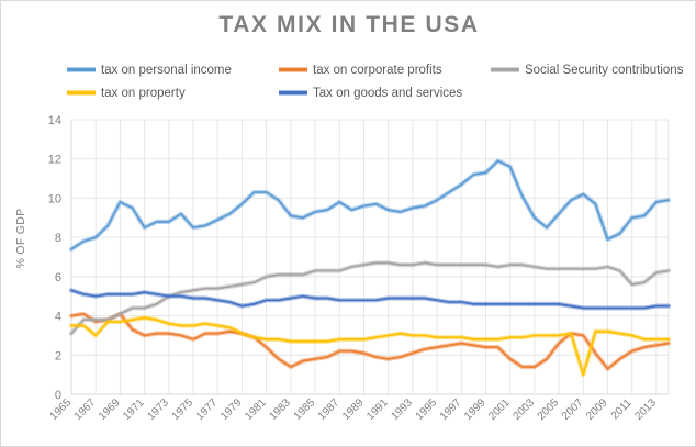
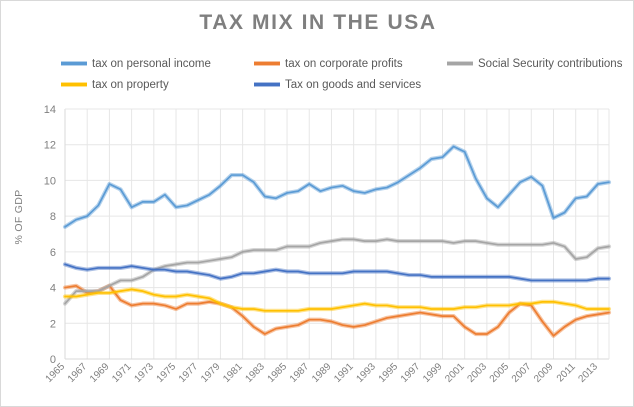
tax on property/1967: 3.0 -> 3.6
tax on property/2007: 1.0 -> 3.1
